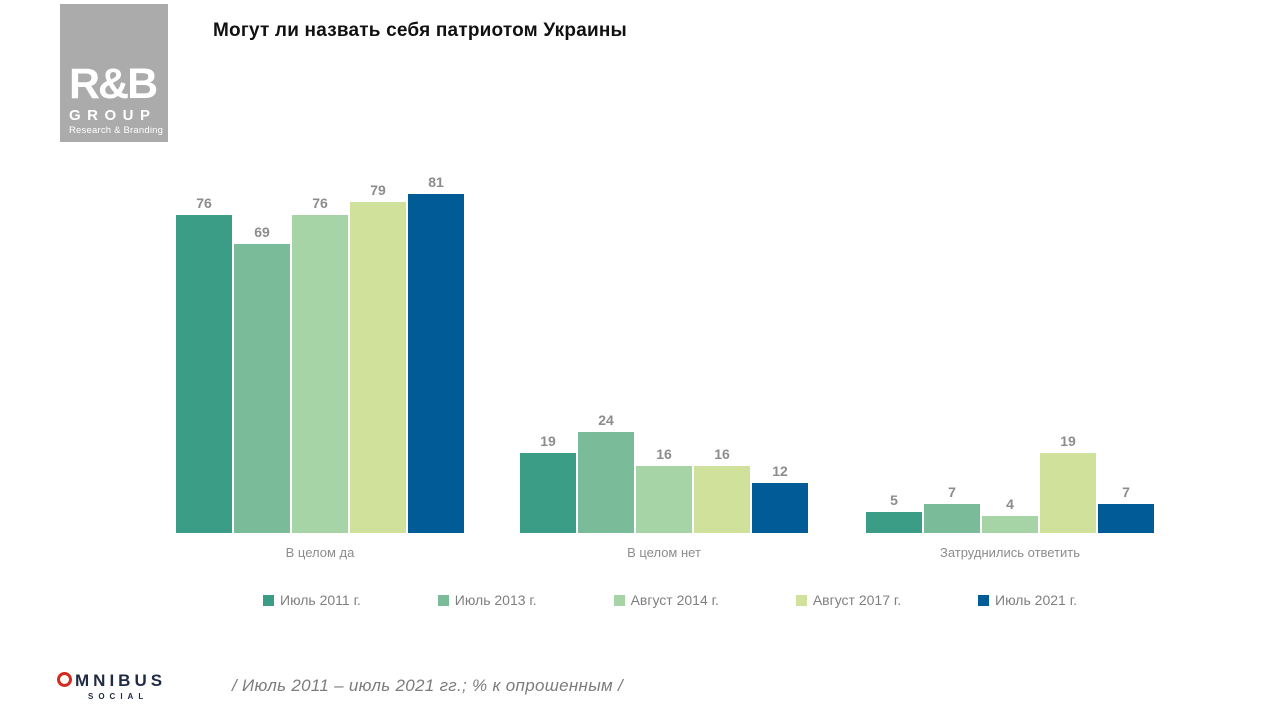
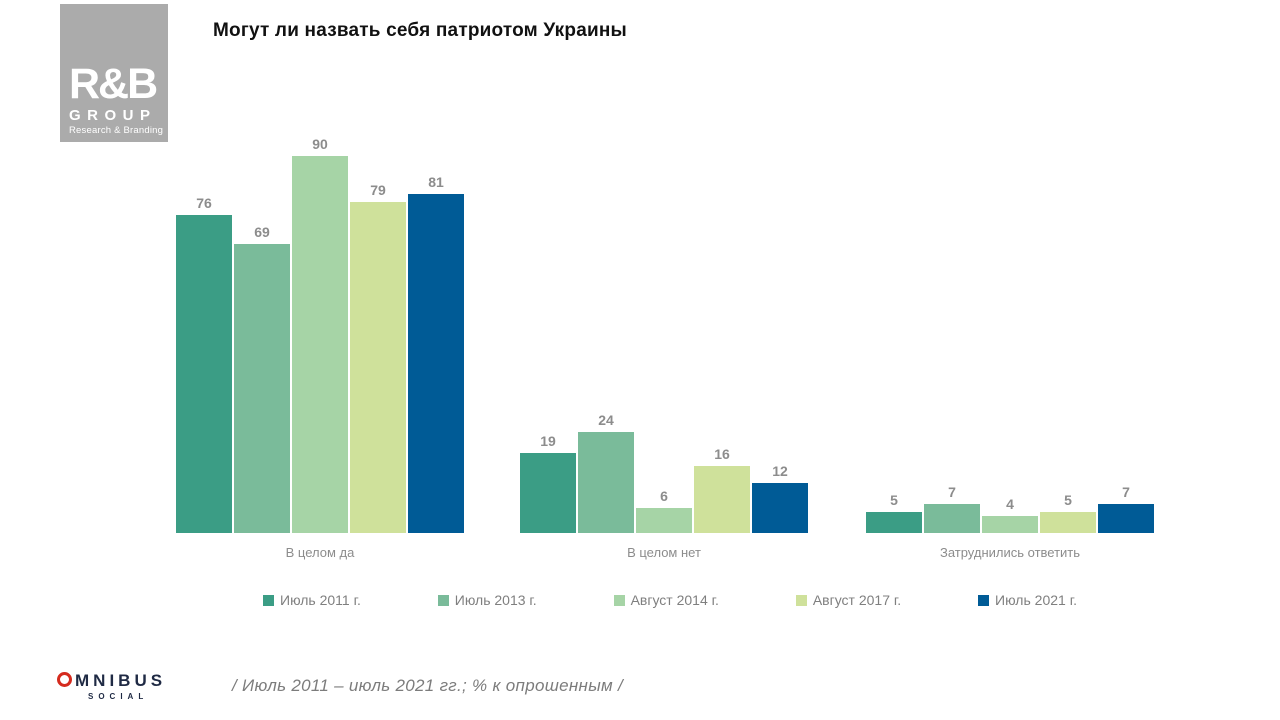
Август 2014 г./В целом да: 76 -> 90
Август 2014 г./В целом нет: 16 -> 6
Август 2017 г./Затруднились ответить: 19 -> 5
